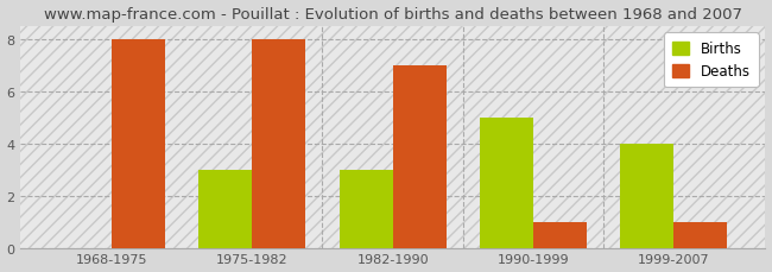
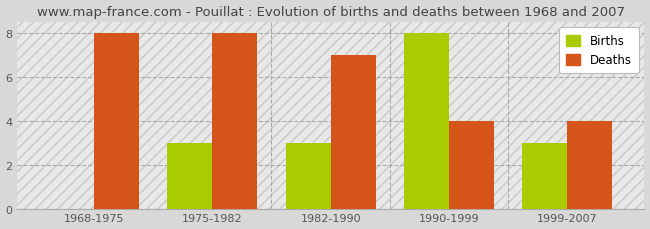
Births/1990-1999: 5 -> 8
Deaths/1990-1999: 1 -> 4
Births/1999-2007: 4 -> 3
Deaths/1999-2007: 1 -> 4
